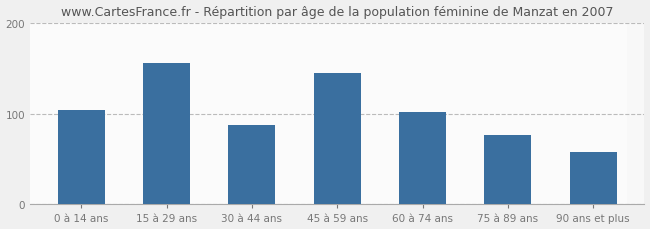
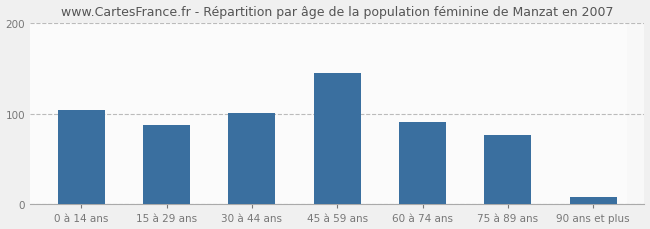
15 à 29 ans: 156 -> 87
30 à 44 ans: 88 -> 101
60 à 74 ans: 102 -> 91
90 ans et plus: 58 -> 8
